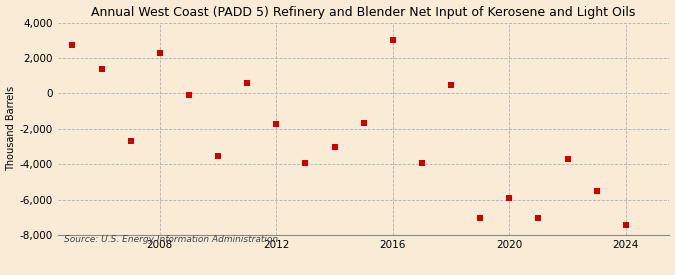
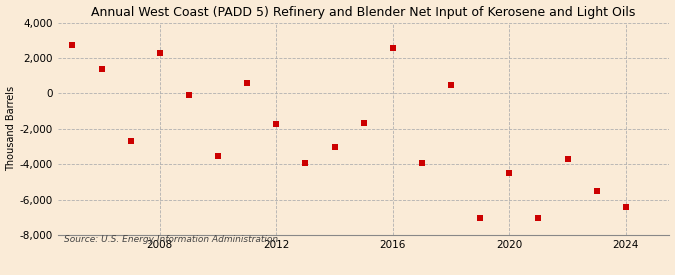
2016: 3,000 -> 2,600
2020: -5,900 -> -4,500
2024: -7,400 -> -6,400
